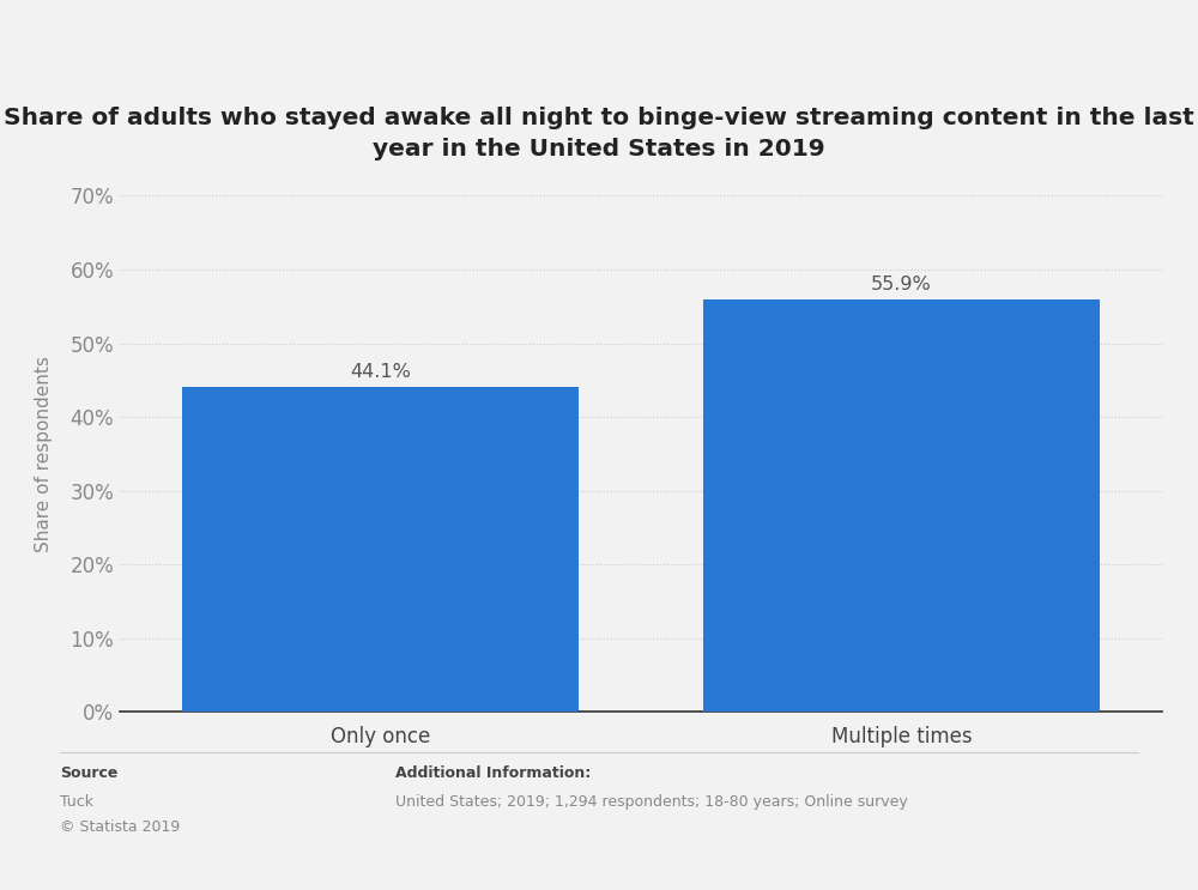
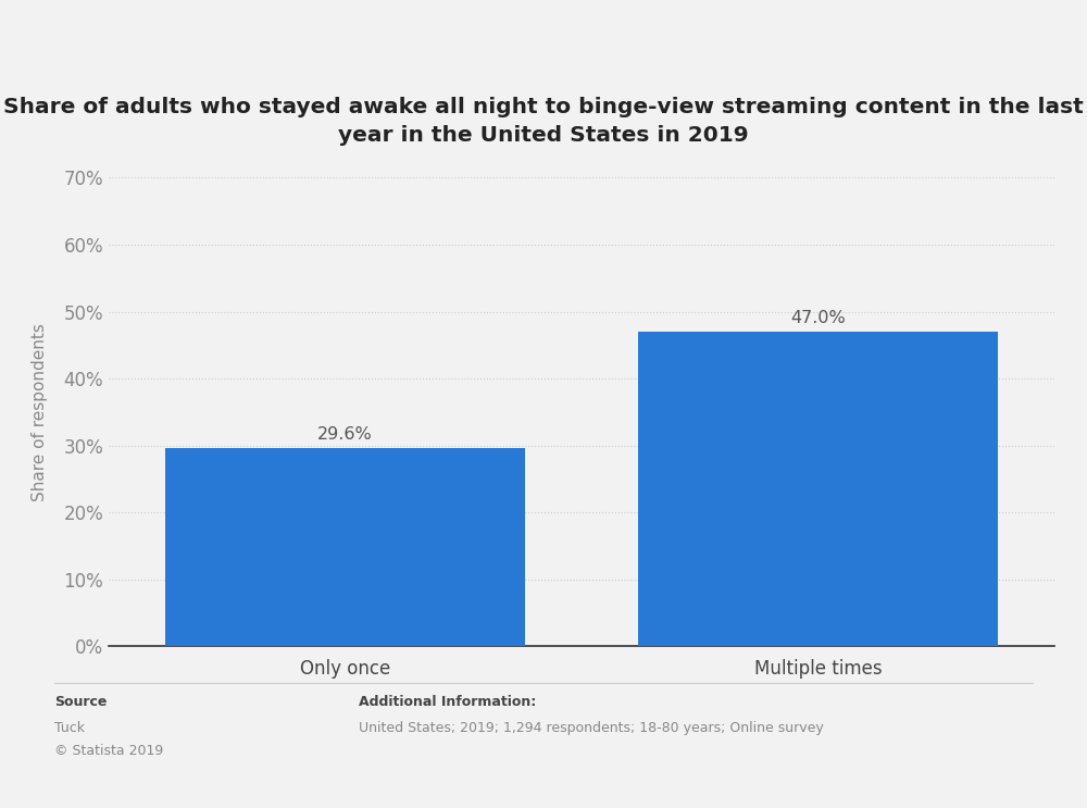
Only once: 44.1% -> 29.6%
Multiple times: 55.9% -> 47.0%
